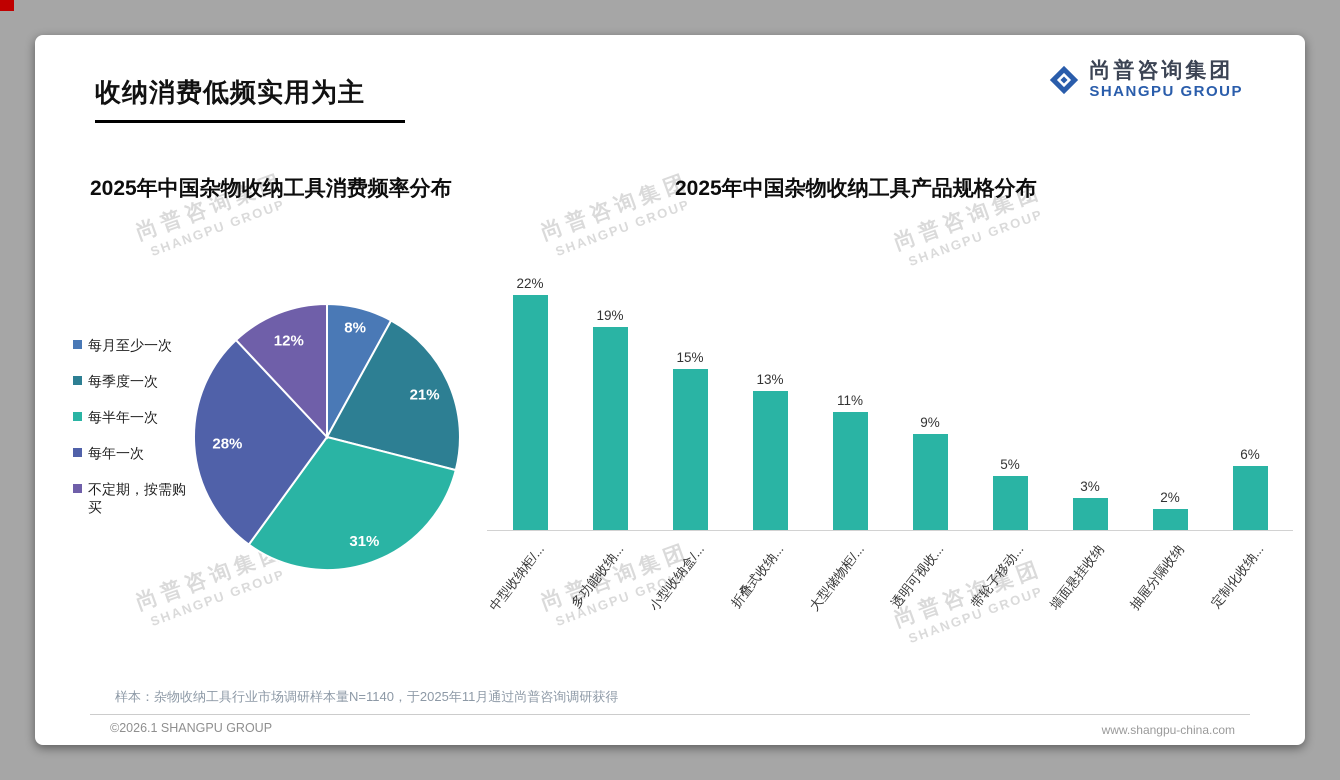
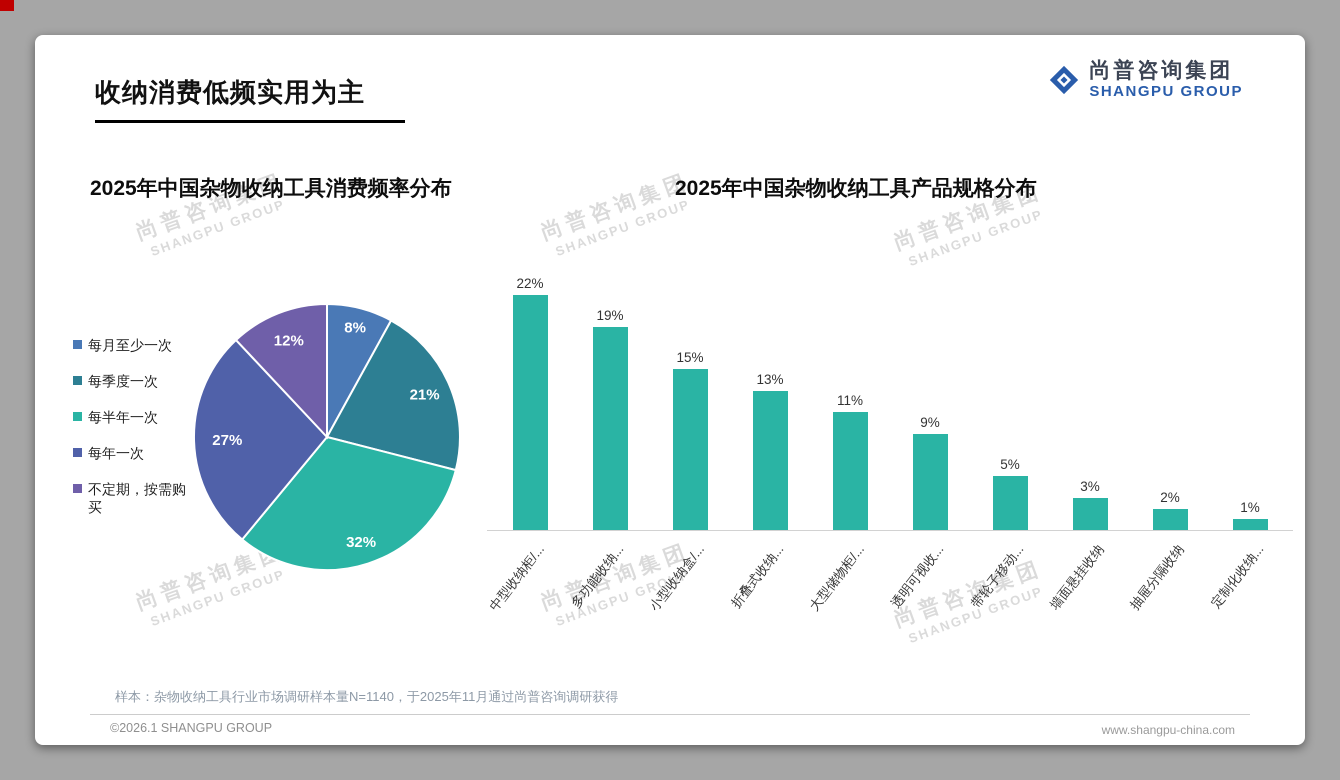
2025年中国杂物收纳工具消费频率分布/每半年一次: 31% -> 32%
2025年中国杂物收纳工具消费频率分布/每年一次: 28% -> 27%
2025年中国杂物收纳工具产品规格分布/定制化收纳...: 6% -> 1%
